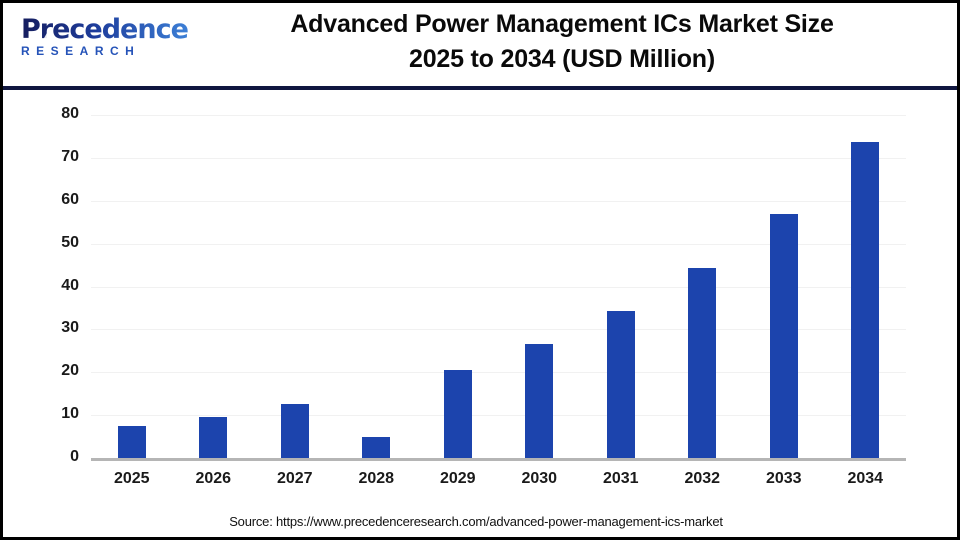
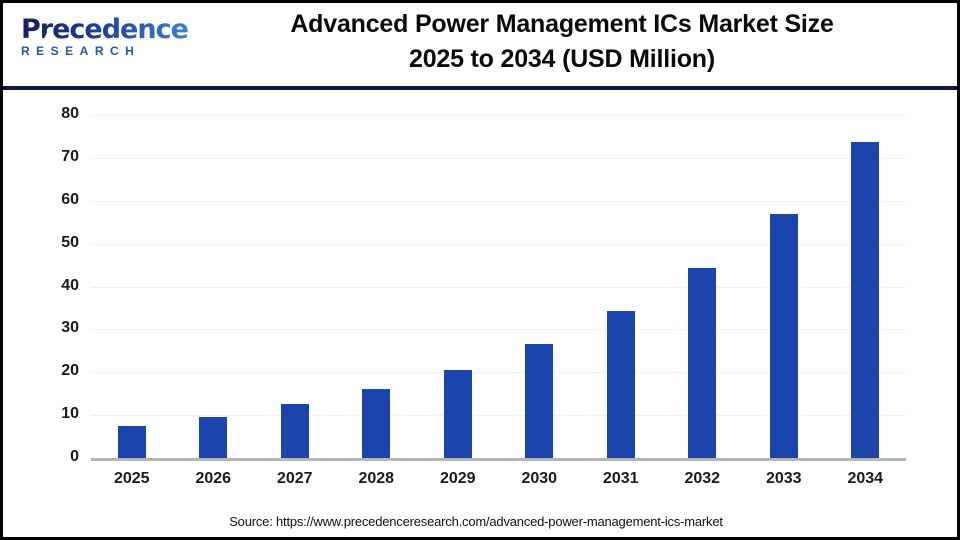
2028: 5 -> 16
